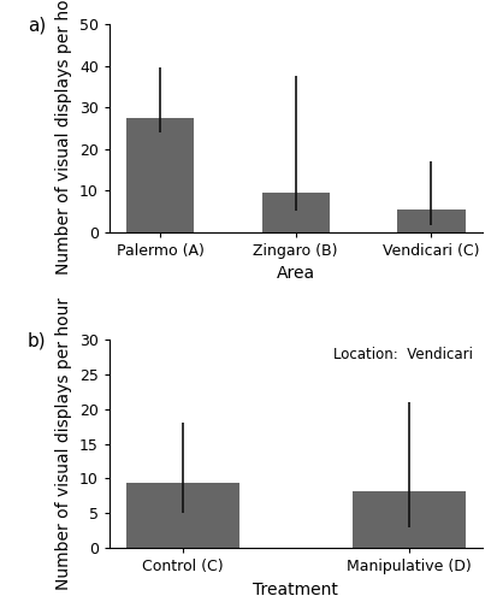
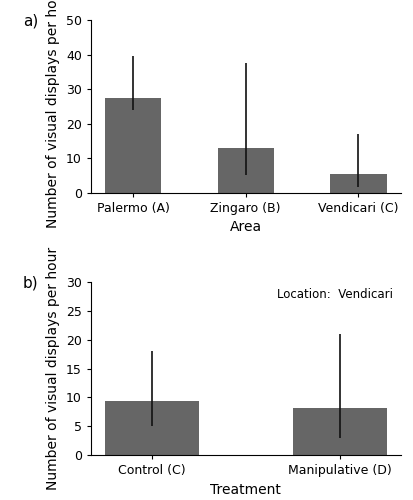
Zingaro (B): 9.5 -> 13.0
